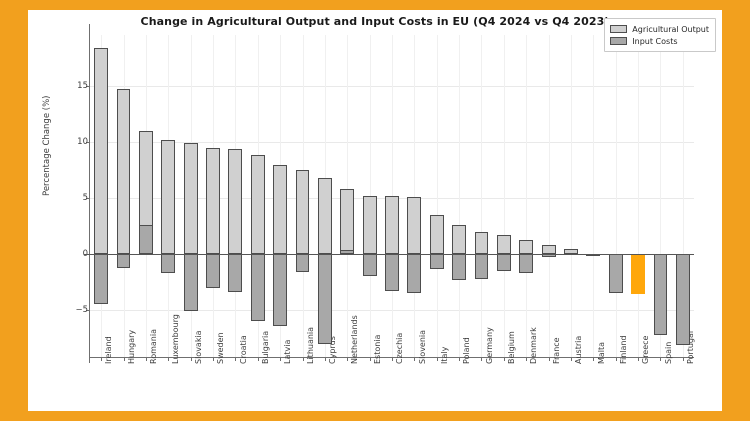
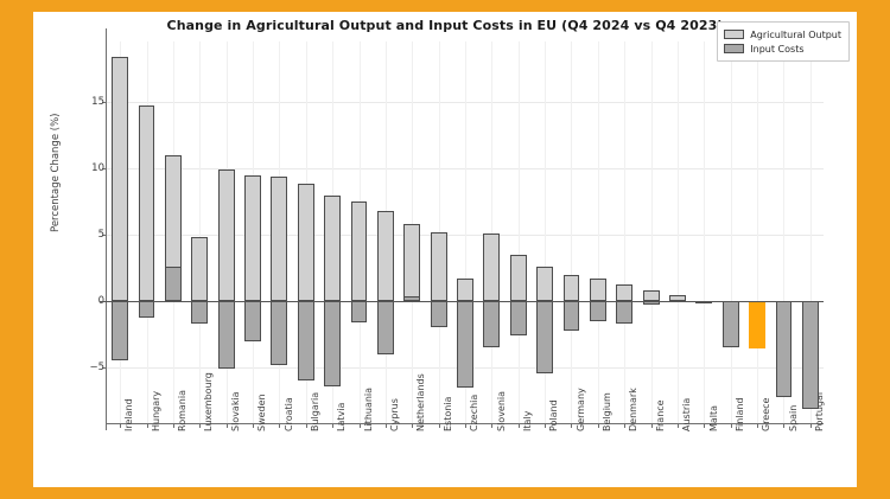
Agricultural Output/Luxembourg: 10.2 -> 4.8
Input Costs/Croatia: -3.4 -> -4.8
Input Costs/Cyprus: -8.0 -> -4.0
Agricultural Output/Czechia: 5.2 -> 1.7
Input Costs/Czechia: -3.3 -> -6.5
Input Costs/Italy: -1.3 -> -2.6
Input Costs/Poland: -2.3 -> -5.4
